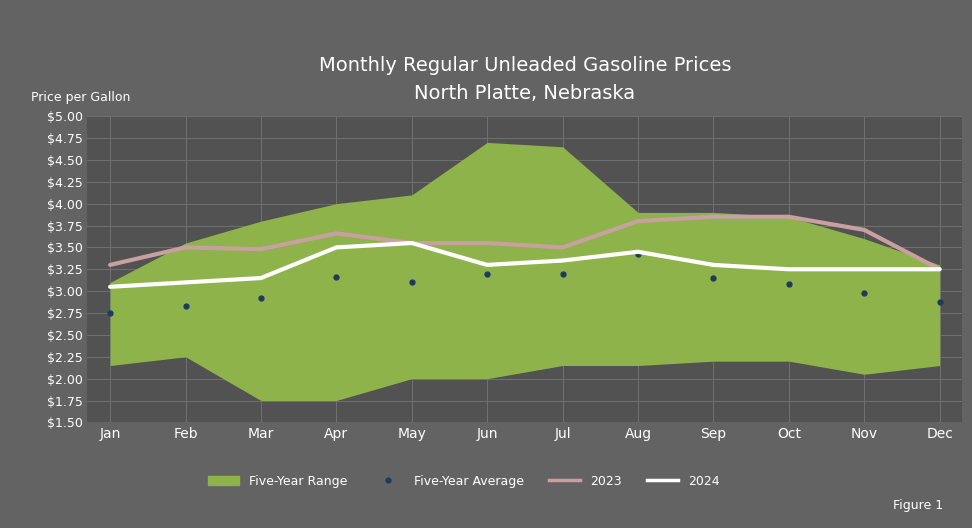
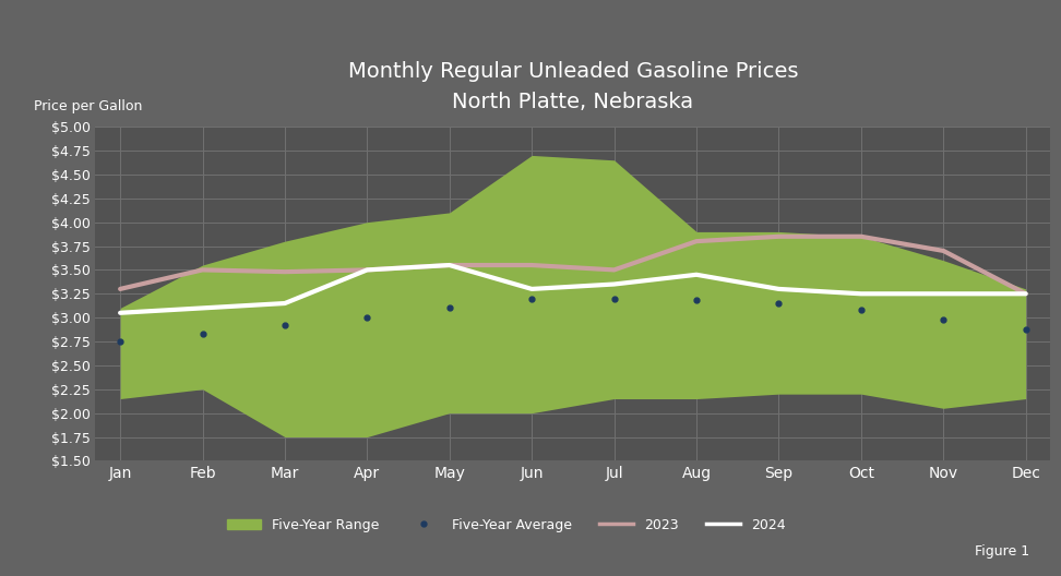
Five-Year Average/Apr: $3.16 -> $3.00
2023/Apr: $3.66 -> $3.50
Five-Year Average/Aug: $3.42 -> $3.18
